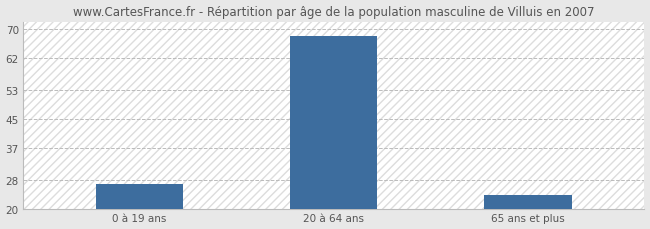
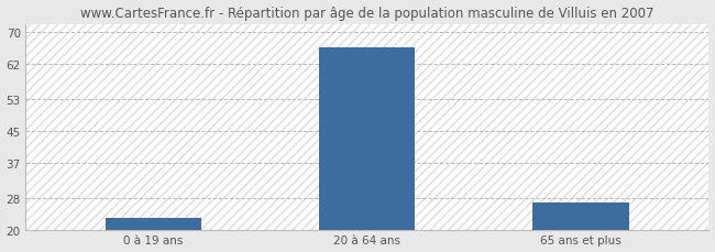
0 à 19 ans: 27 -> 23
20 à 64 ans: 68 -> 66
65 ans et plus: 24 -> 27
